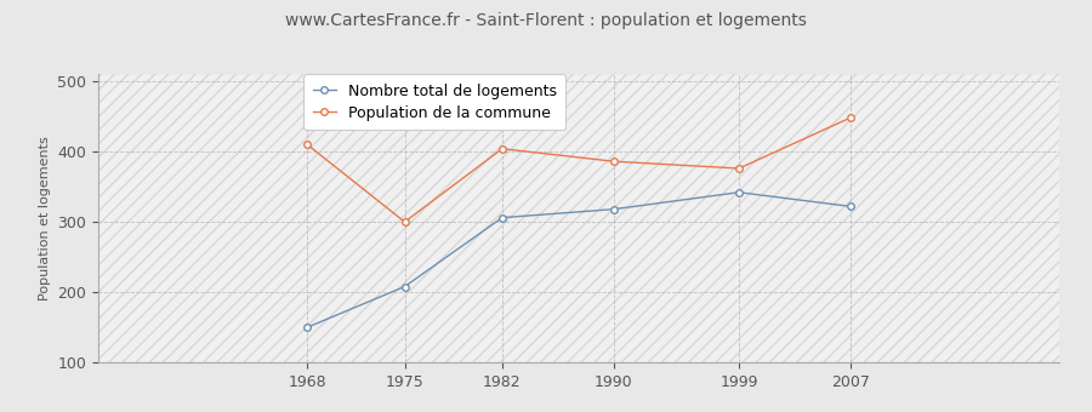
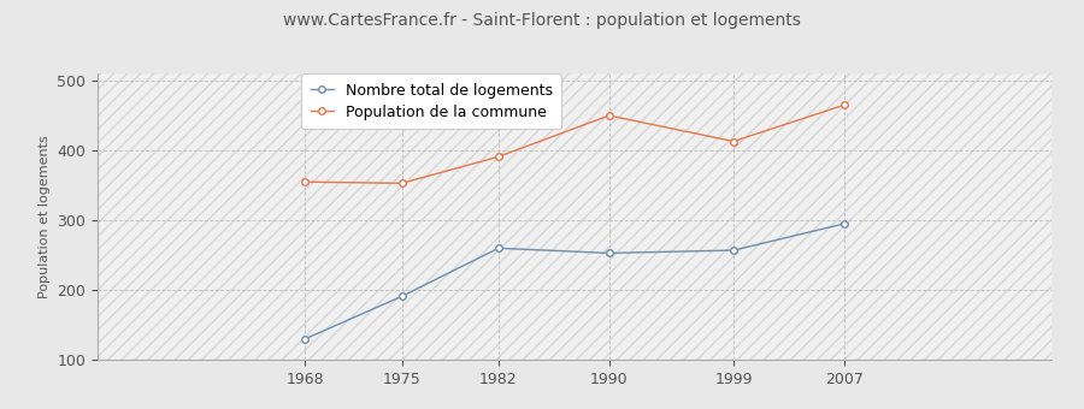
Nombre total de logements/1968: 150 -> 130
Population de la commune/1968: 410 -> 355
Nombre total de logements/1975: 208 -> 191
Population de la commune/1975: 300 -> 353
Nombre total de logements/1982: 306 -> 260
Population de la commune/1982: 404 -> 391
Nombre total de logements/1990: 318 -> 253
Population de la commune/1990: 386 -> 450
Nombre total de logements/1999: 342 -> 257
Population de la commune/1999: 376 -> 413
Nombre total de logements/2007: 322 -> 295
Population de la commune/2007: 448 -> 465
